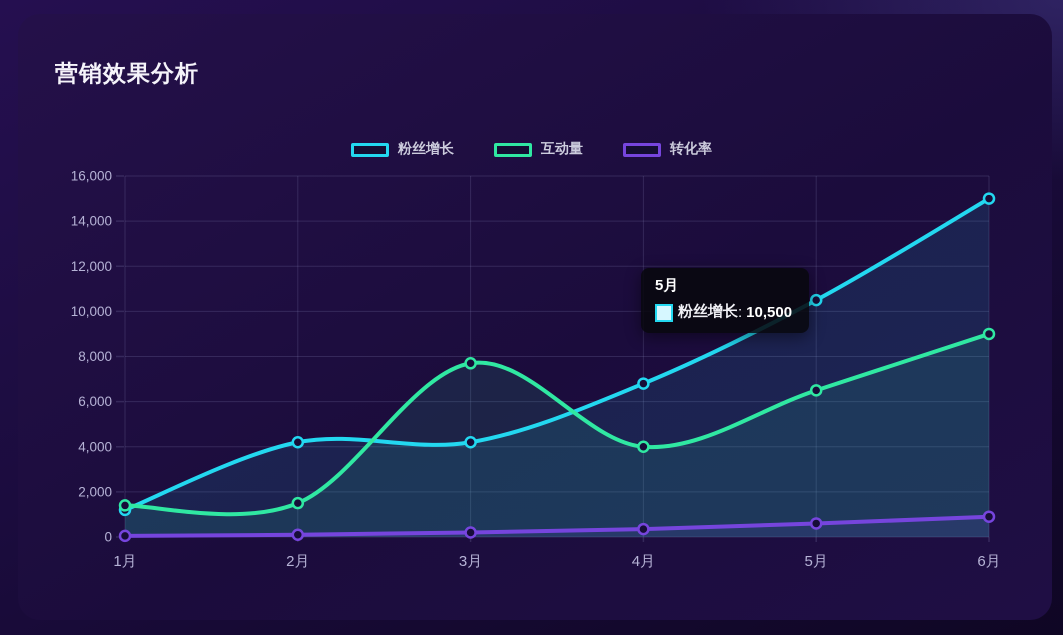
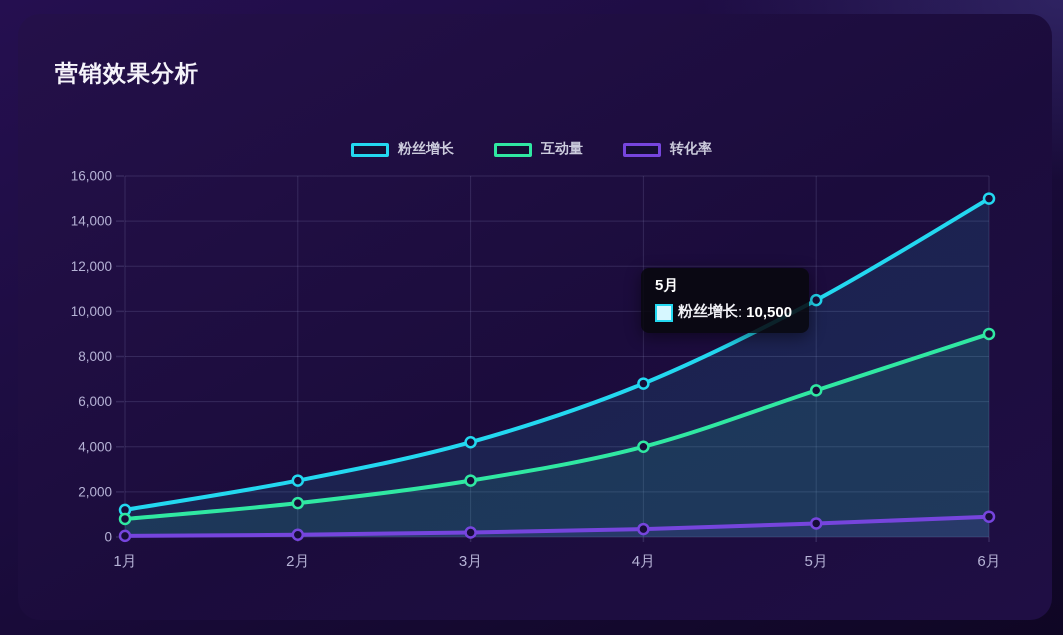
互动量/1月: 1400 -> 800
粉丝增长/2月: 4200 -> 2500
互动量/3月: 7700 -> 2500
